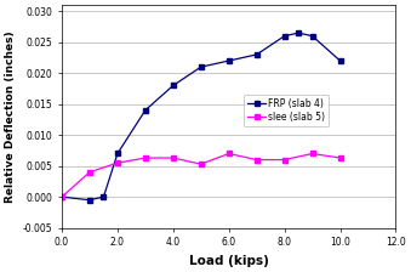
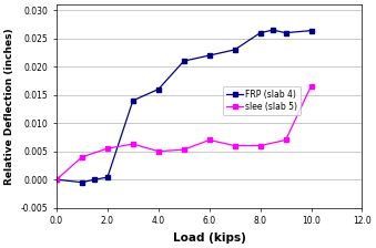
FRP (slab 4)/2.0: 0.0070 -> 0.0004
FRP (slab 4)/4.0: 0.0180 -> 0.0160
slee (slab 5)/4.0: 0.0063 -> 0.0050
FRP (slab 4)/10.0: 0.0220 -> 0.0264
slee (slab 5)/10.0: 0.0063 -> 0.0166
